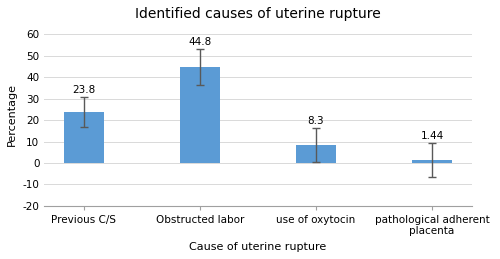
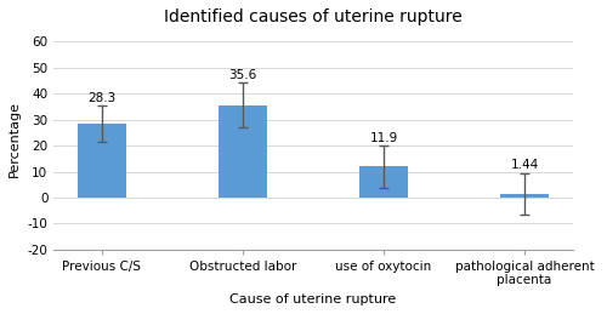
Previous C/S: 23.8 -> 28.3
Obstructed labor: 44.8 -> 35.6
use of oxytocin: 8.3 -> 11.9
